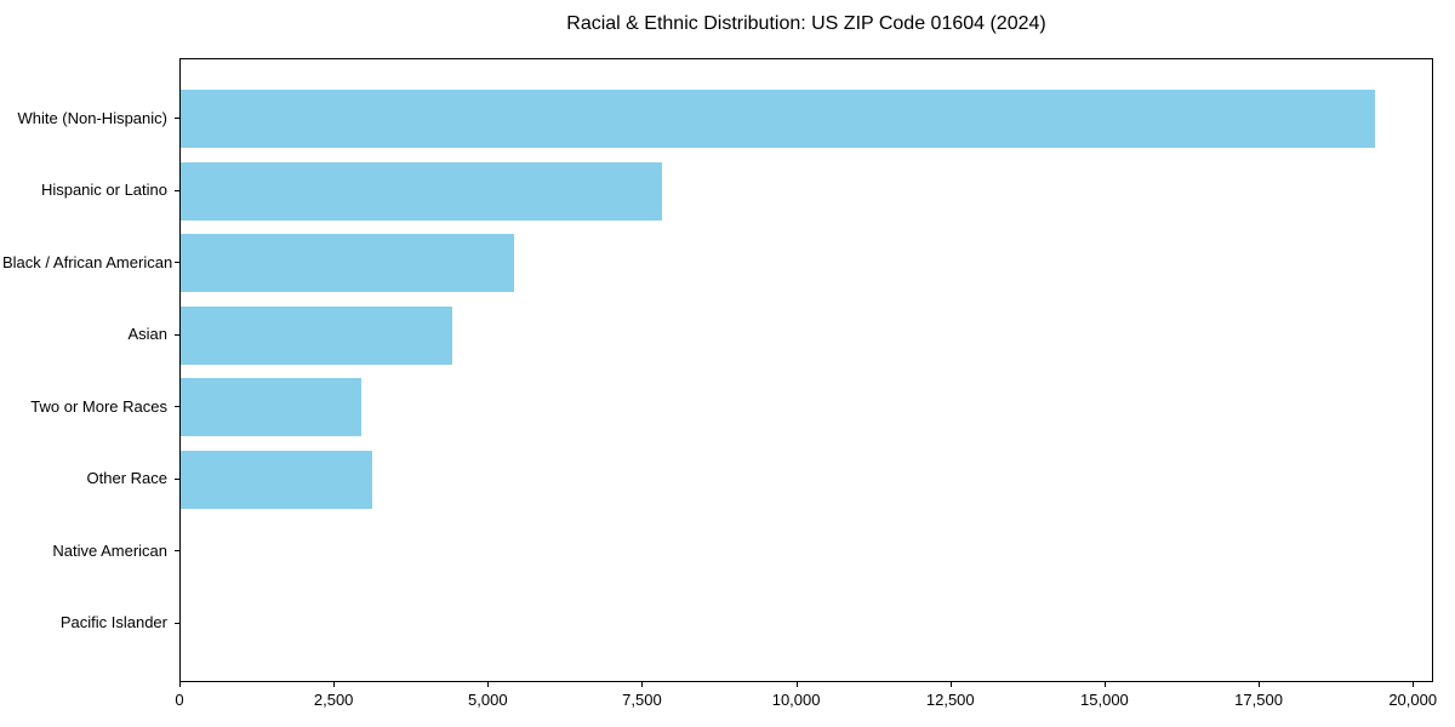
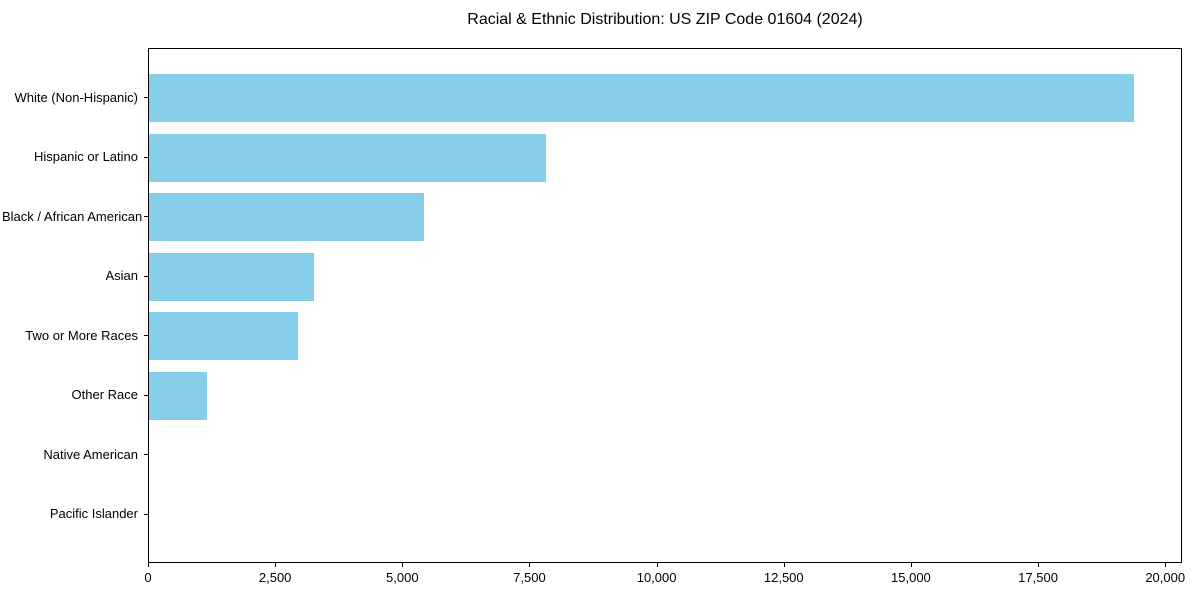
Asian: 4400 -> 3200
Other Race: 3100 -> 1200
